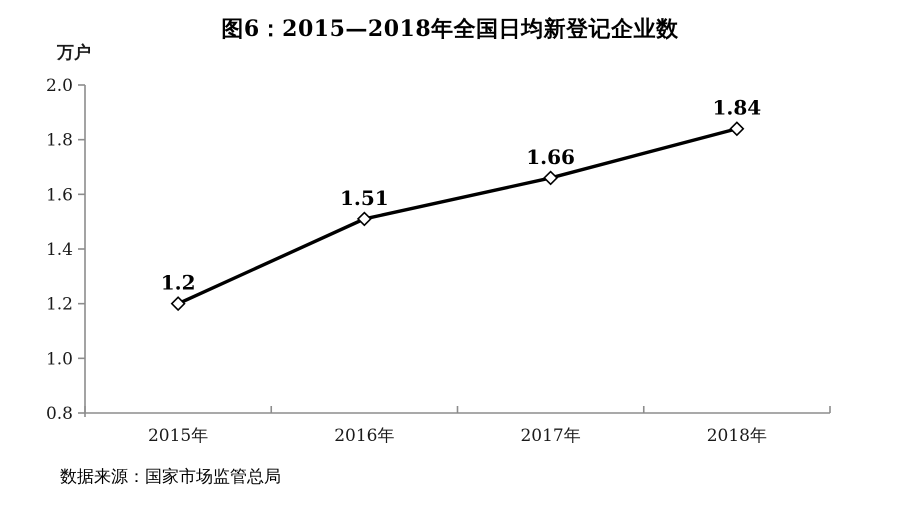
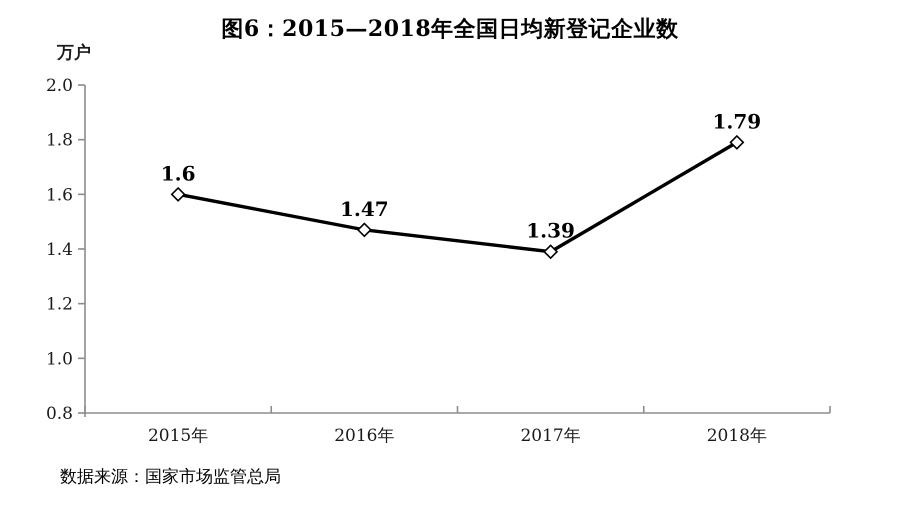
2015年: 1.2 -> 1.6
2016年: 1.51 -> 1.47
2017年: 1.66 -> 1.39
2018年: 1.84 -> 1.79
